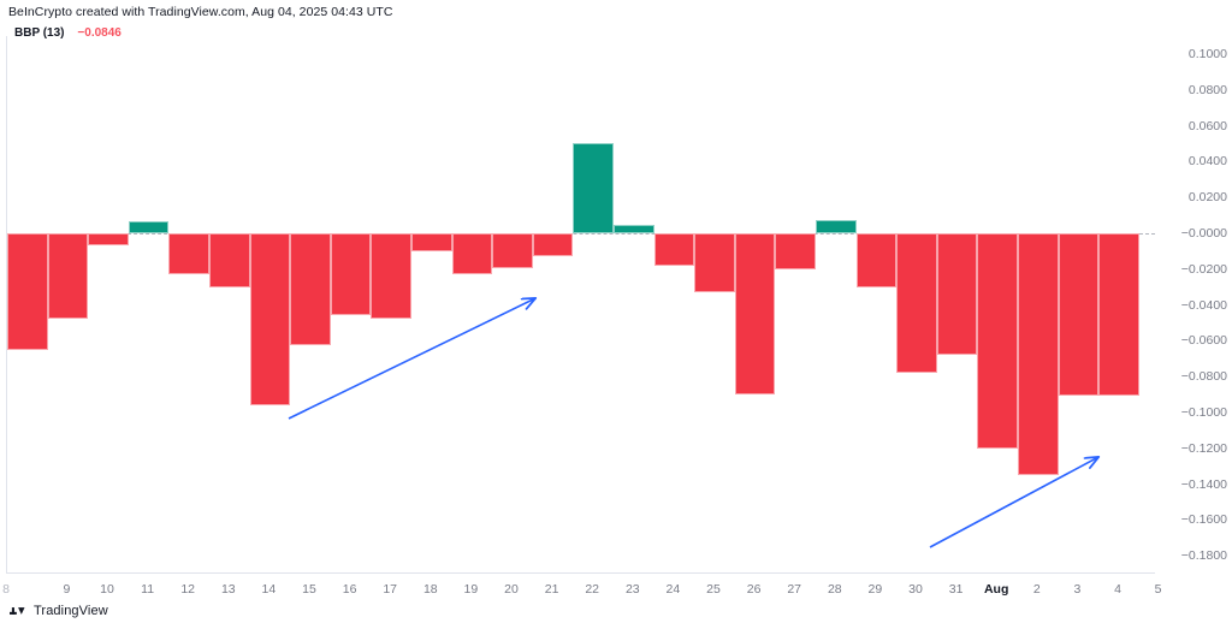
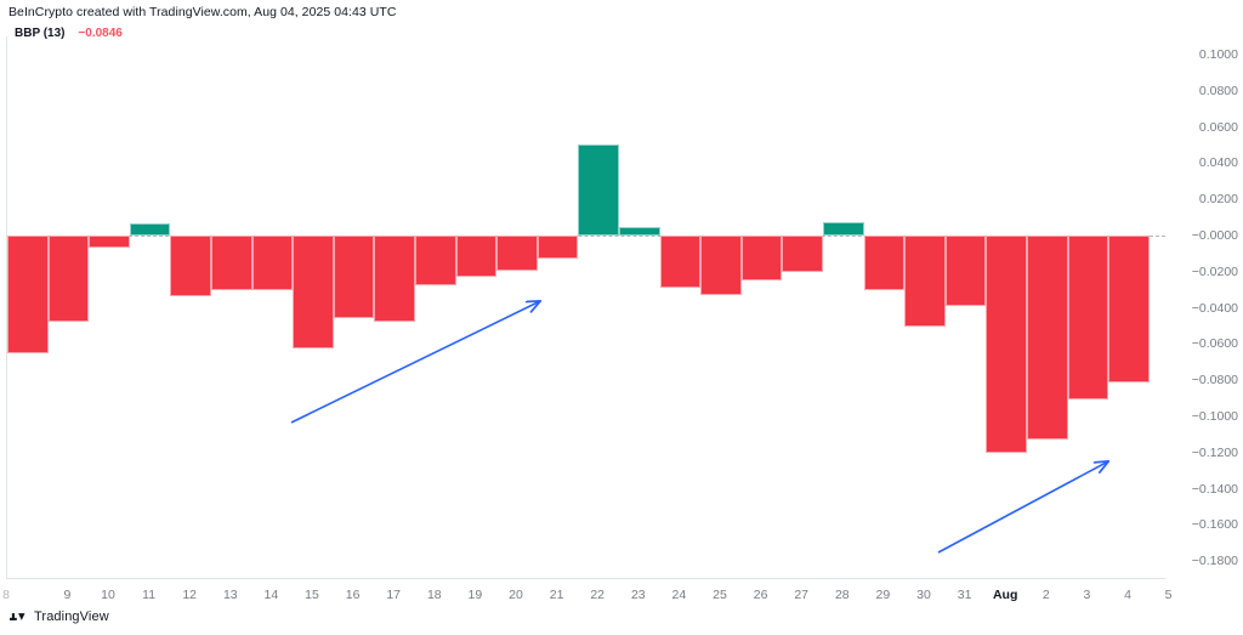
12: -0.023 -> -0.034
14: -0.096 -> -0.030
18: -0.010 -> -0.028
24: -0.018 -> -0.029
26: -0.090 -> -0.025
30: -0.078 -> -0.051
31: -0.068 -> -0.039
2: -0.135 -> -0.113
4: -0.091 -> -0.081
